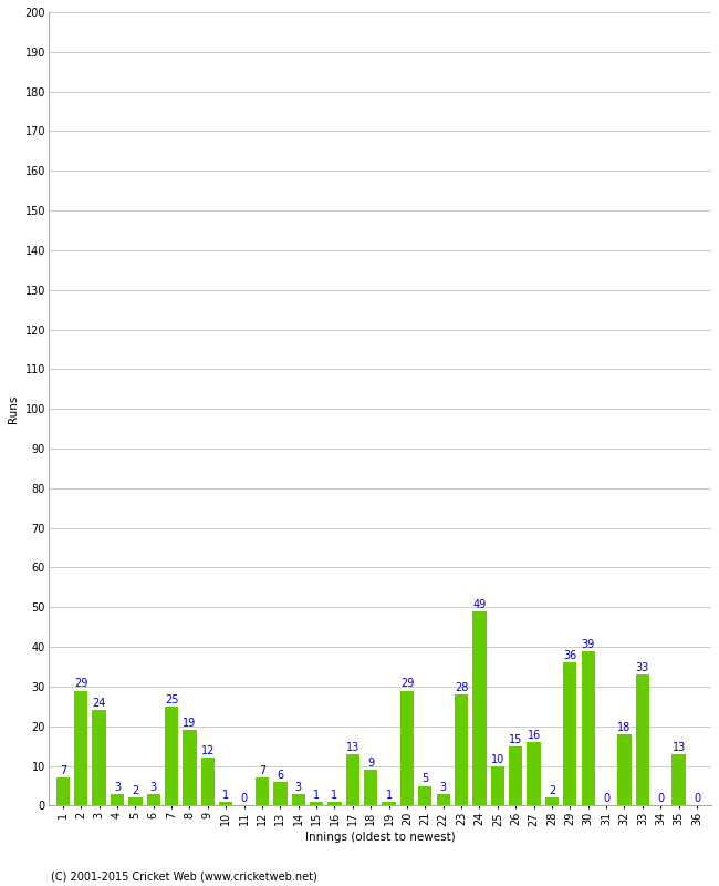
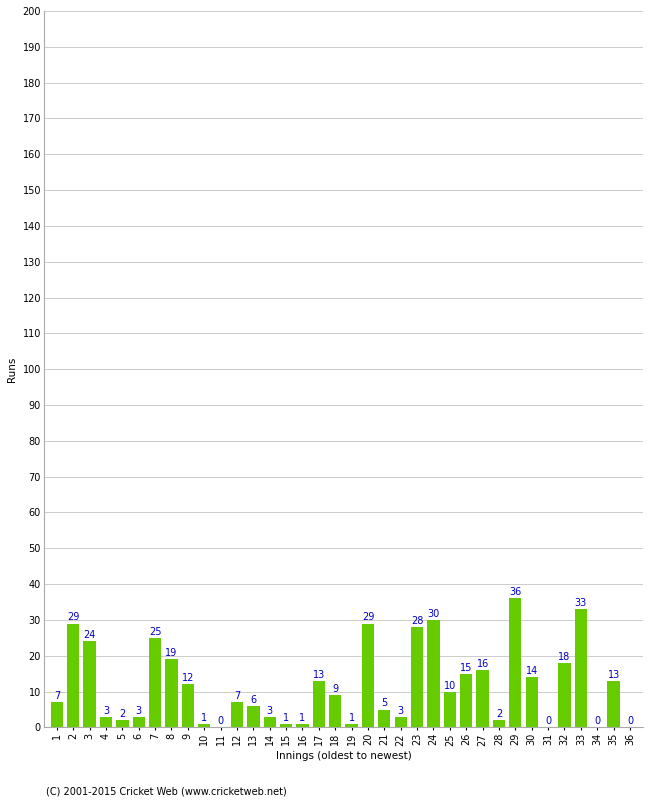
24: 49 -> 30
30: 39 -> 14
